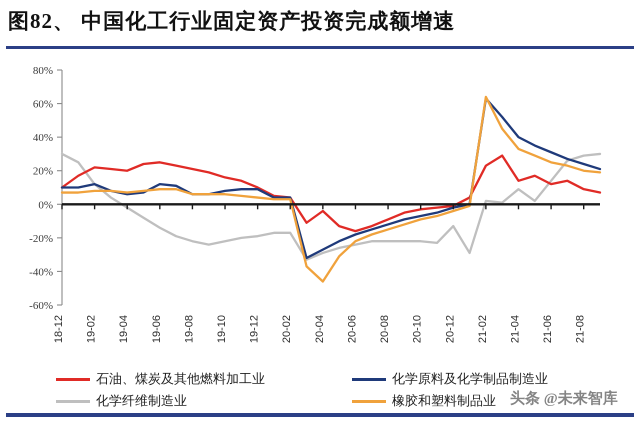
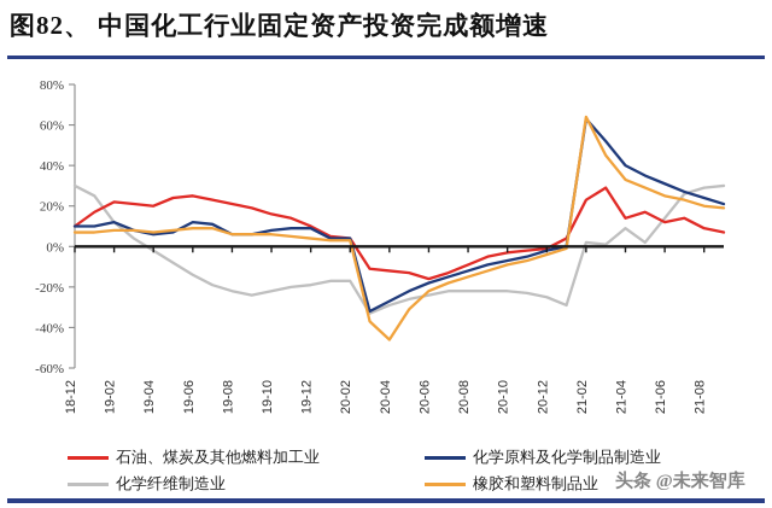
石油、煤炭及其他燃料加工业/20-04: -4% -> -12%
化学纤维制造业/20-12: -13% -> -25%
